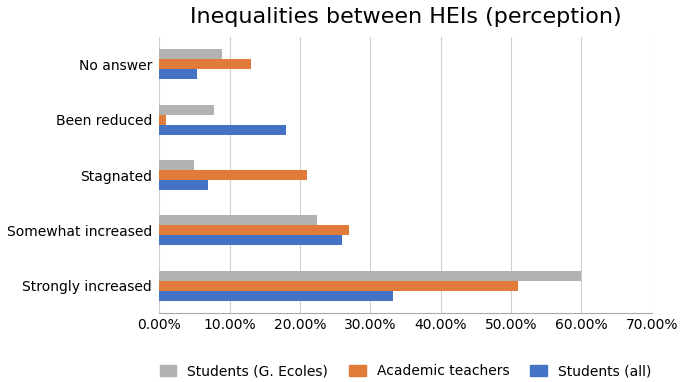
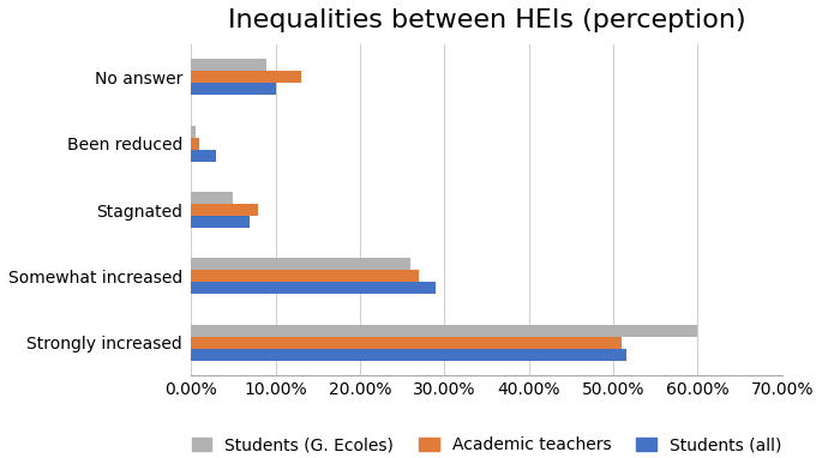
Students (all)/No answer: 5.4% -> 10.0%
Students (G. Ecoles)/Been reduced: 7.8% -> 0.5%
Students (all)/Been reduced: 18.0% -> 3.0%
Academic teachers/Stagnated: 21% -> 8%
Students (G. Ecoles)/Somewhat increased: 22.4% -> 26.0%
Students (all)/Somewhat increased: 26.0% -> 29.0%
Students (all)/Strongly increased: 33.2% -> 51.5%
